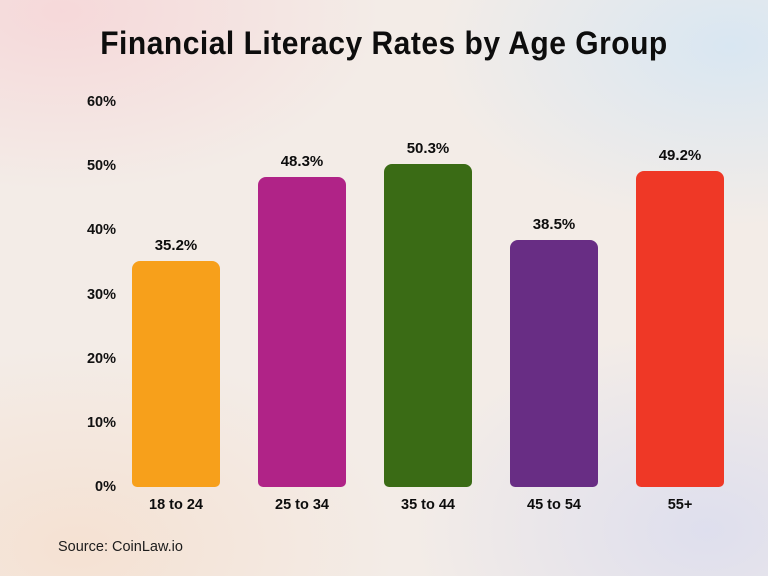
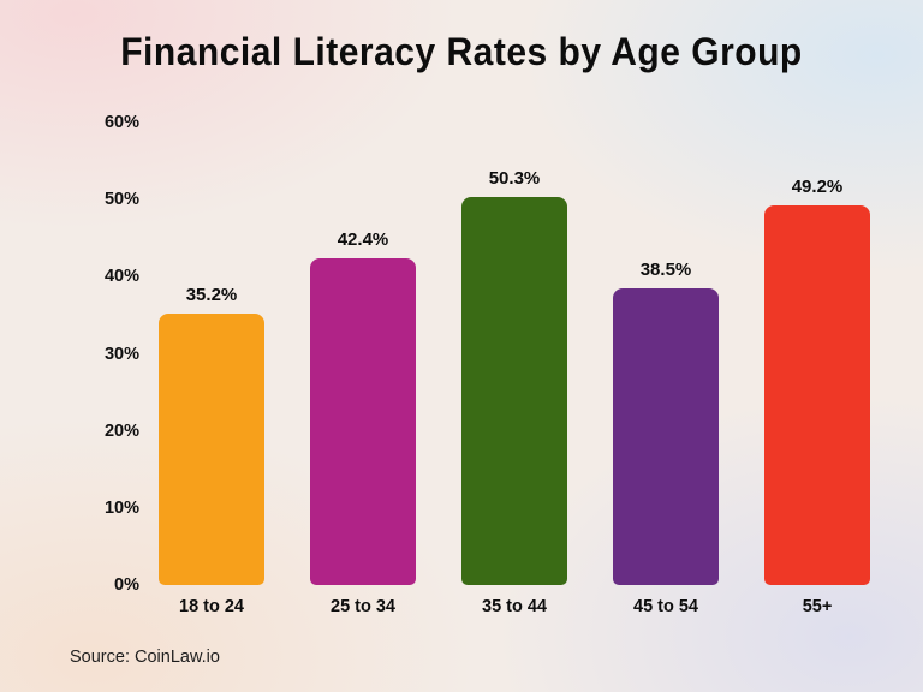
25 to 34: 48.3% -> 42.4%
